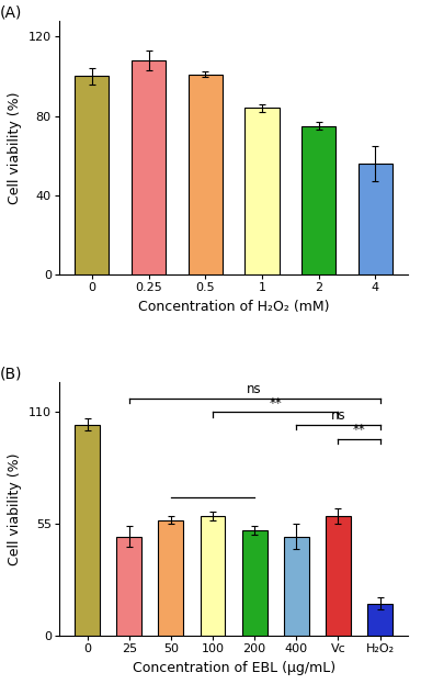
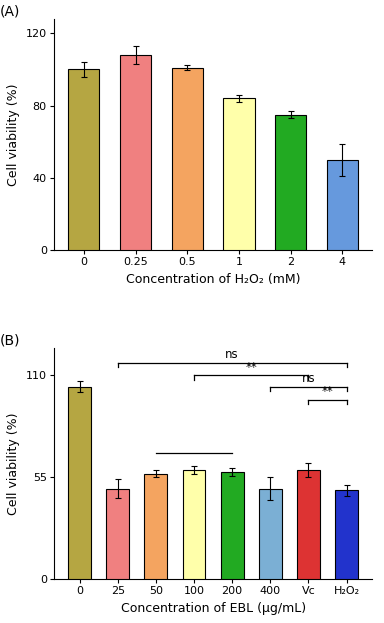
4: 56 -> 50
200: 52 -> 58
H₂O₂: 16 -> 48
